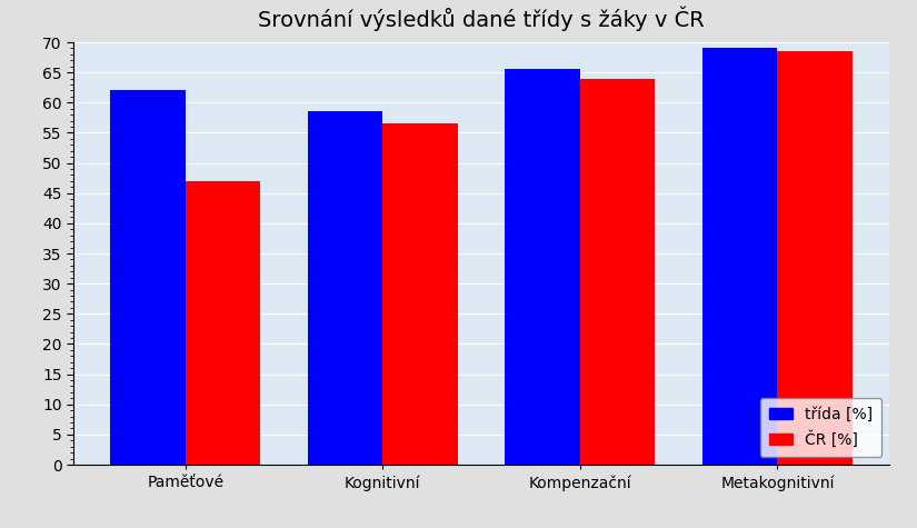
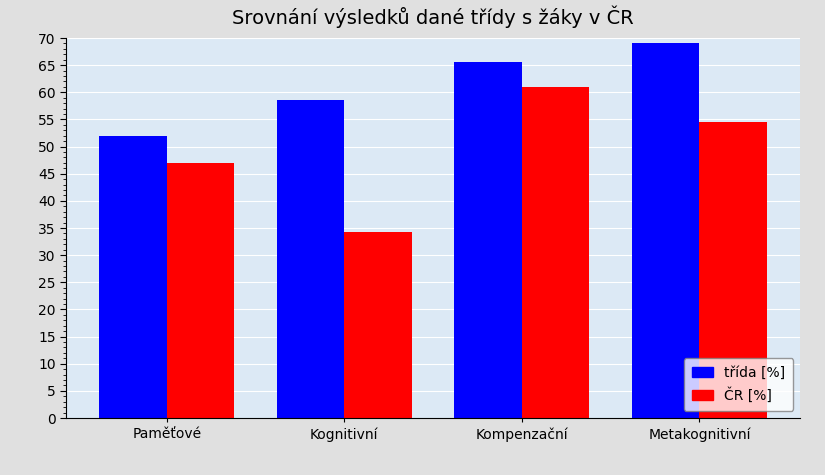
třída [%]/Paměťové: 62.0 -> 52.0
ČR [%]/Kognitivní: 56.5 -> 34.2
ČR [%]/Kompenzační: 64.0 -> 61.0
ČR [%]/Metakognitivní: 68.5 -> 54.6
